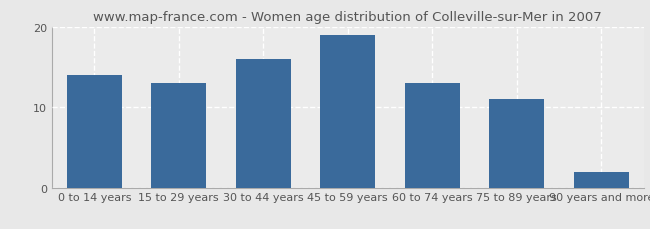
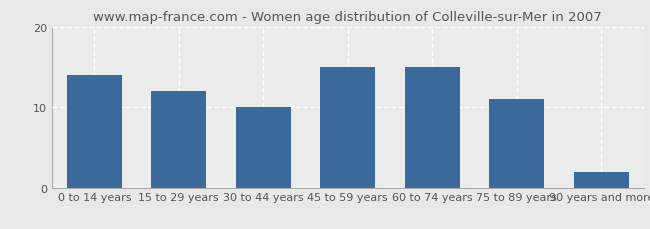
15 to 29 years: 13 -> 12
30 to 44 years: 16 -> 10
45 to 59 years: 19 -> 15
60 to 74 years: 13 -> 15
